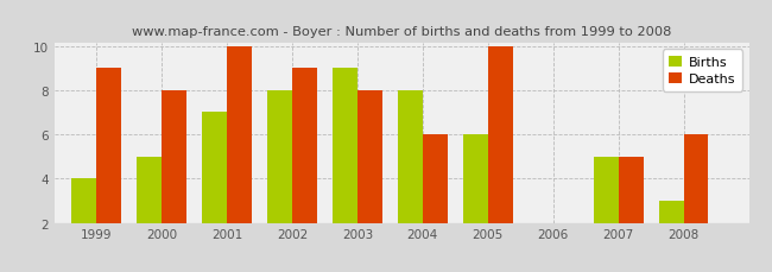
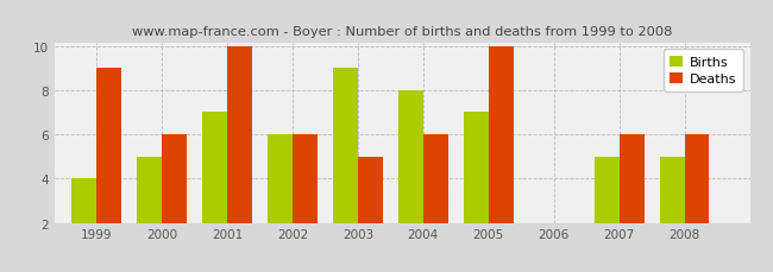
Deaths/2000: 8 -> 6
Births/2002: 8 -> 6
Deaths/2002: 9 -> 6
Deaths/2003: 8 -> 5
Births/2005: 6 -> 7
Deaths/2007: 5 -> 6
Births/2008: 3 -> 5
